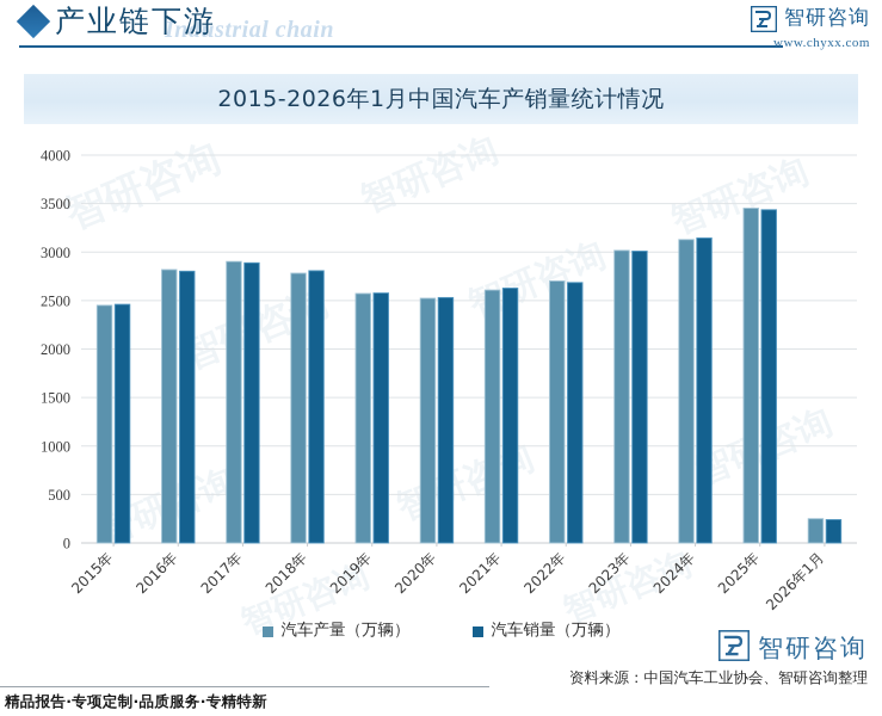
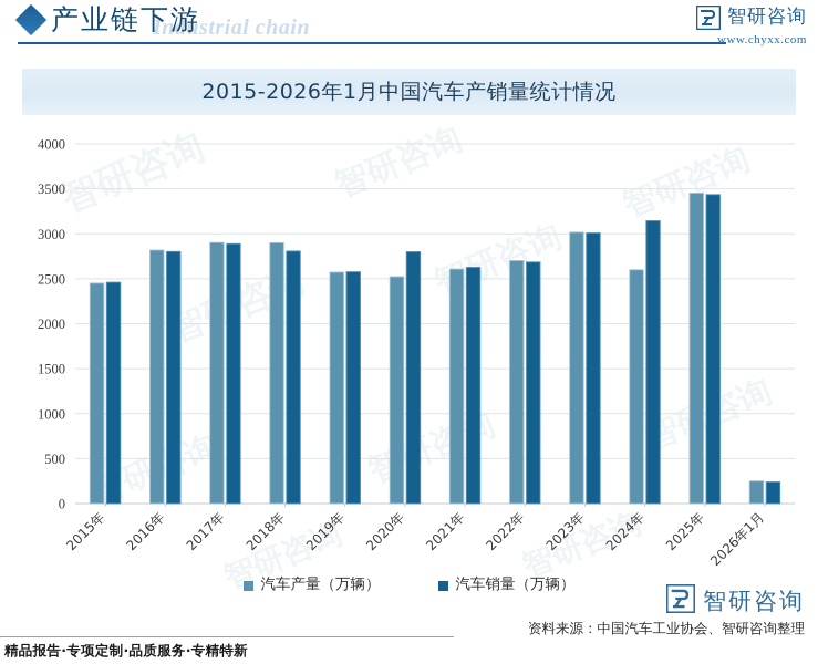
汽车产量（万辆）/2018年: 2800 -> 2900
汽车销量（万辆）/2020年: 2500 -> 2800
汽车产量（万辆）/2024年: 3100 -> 2600
